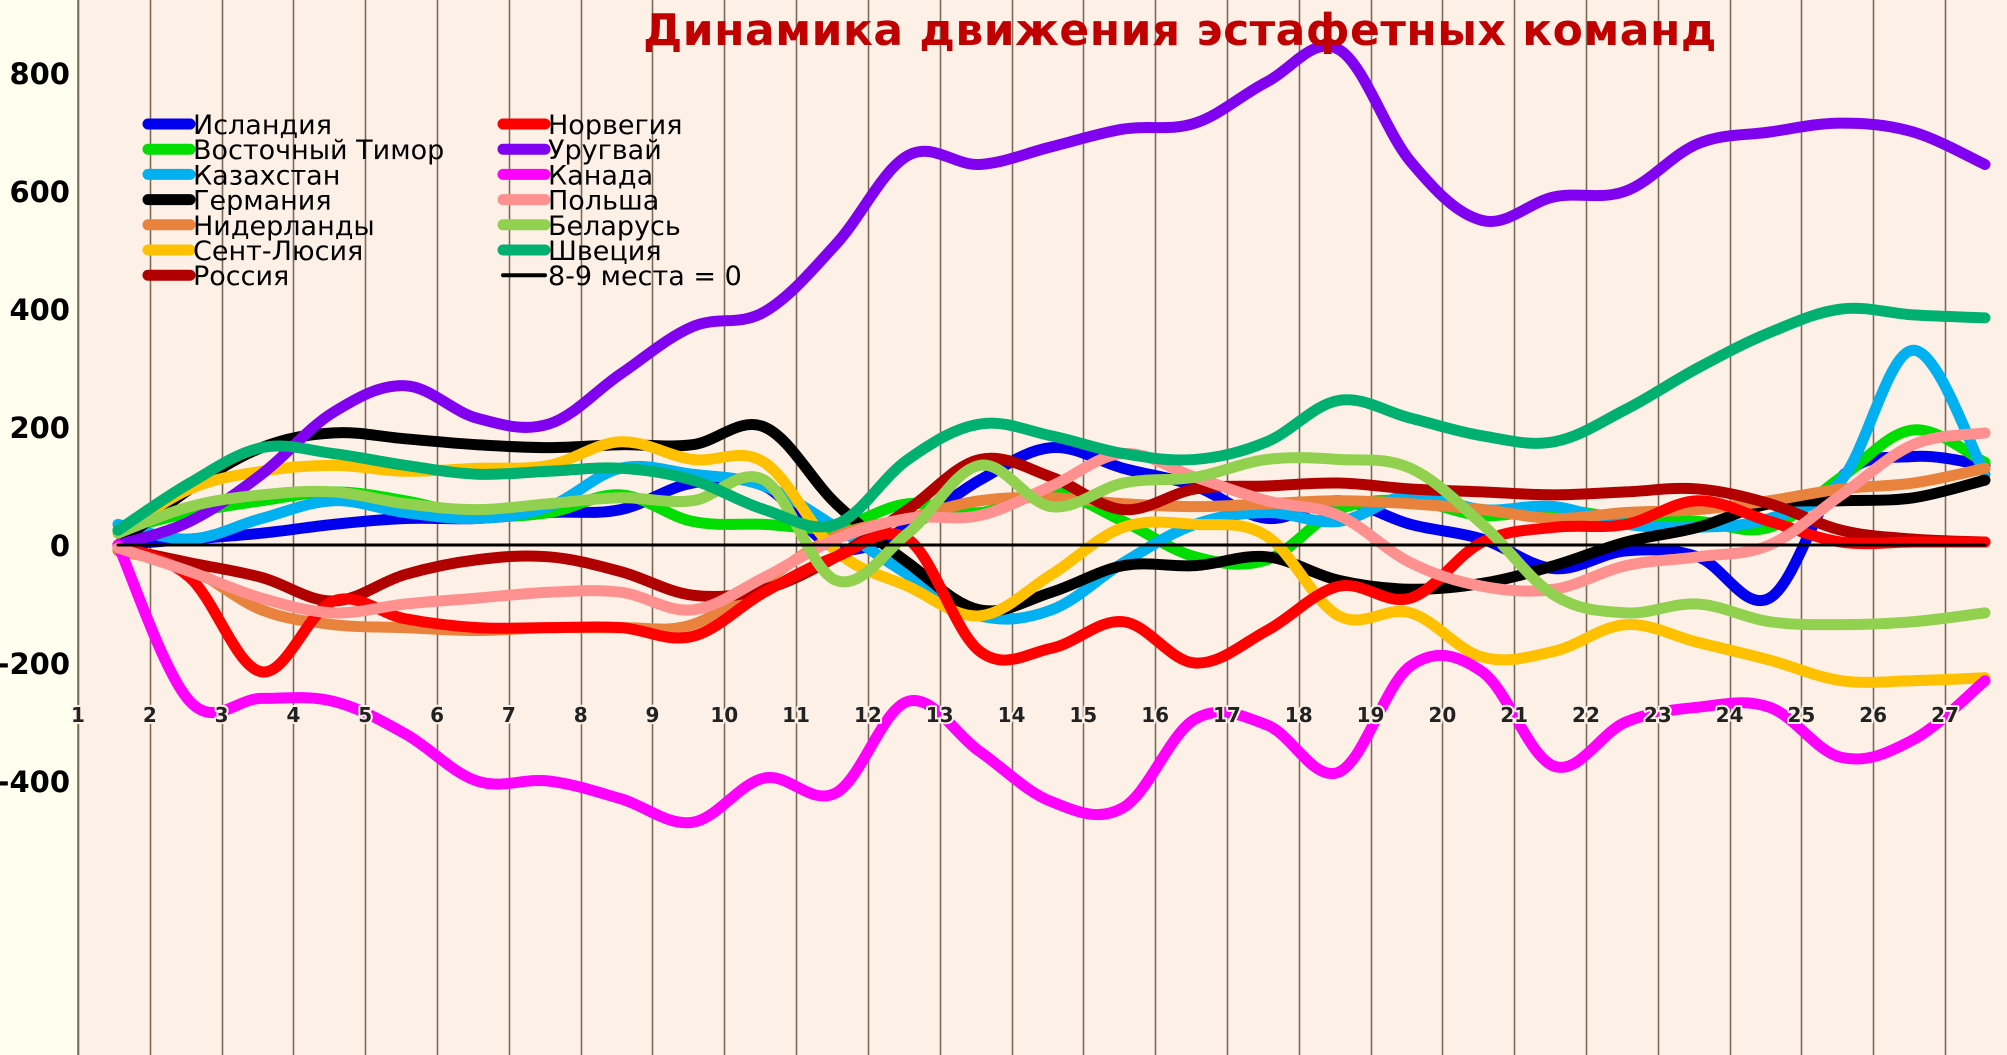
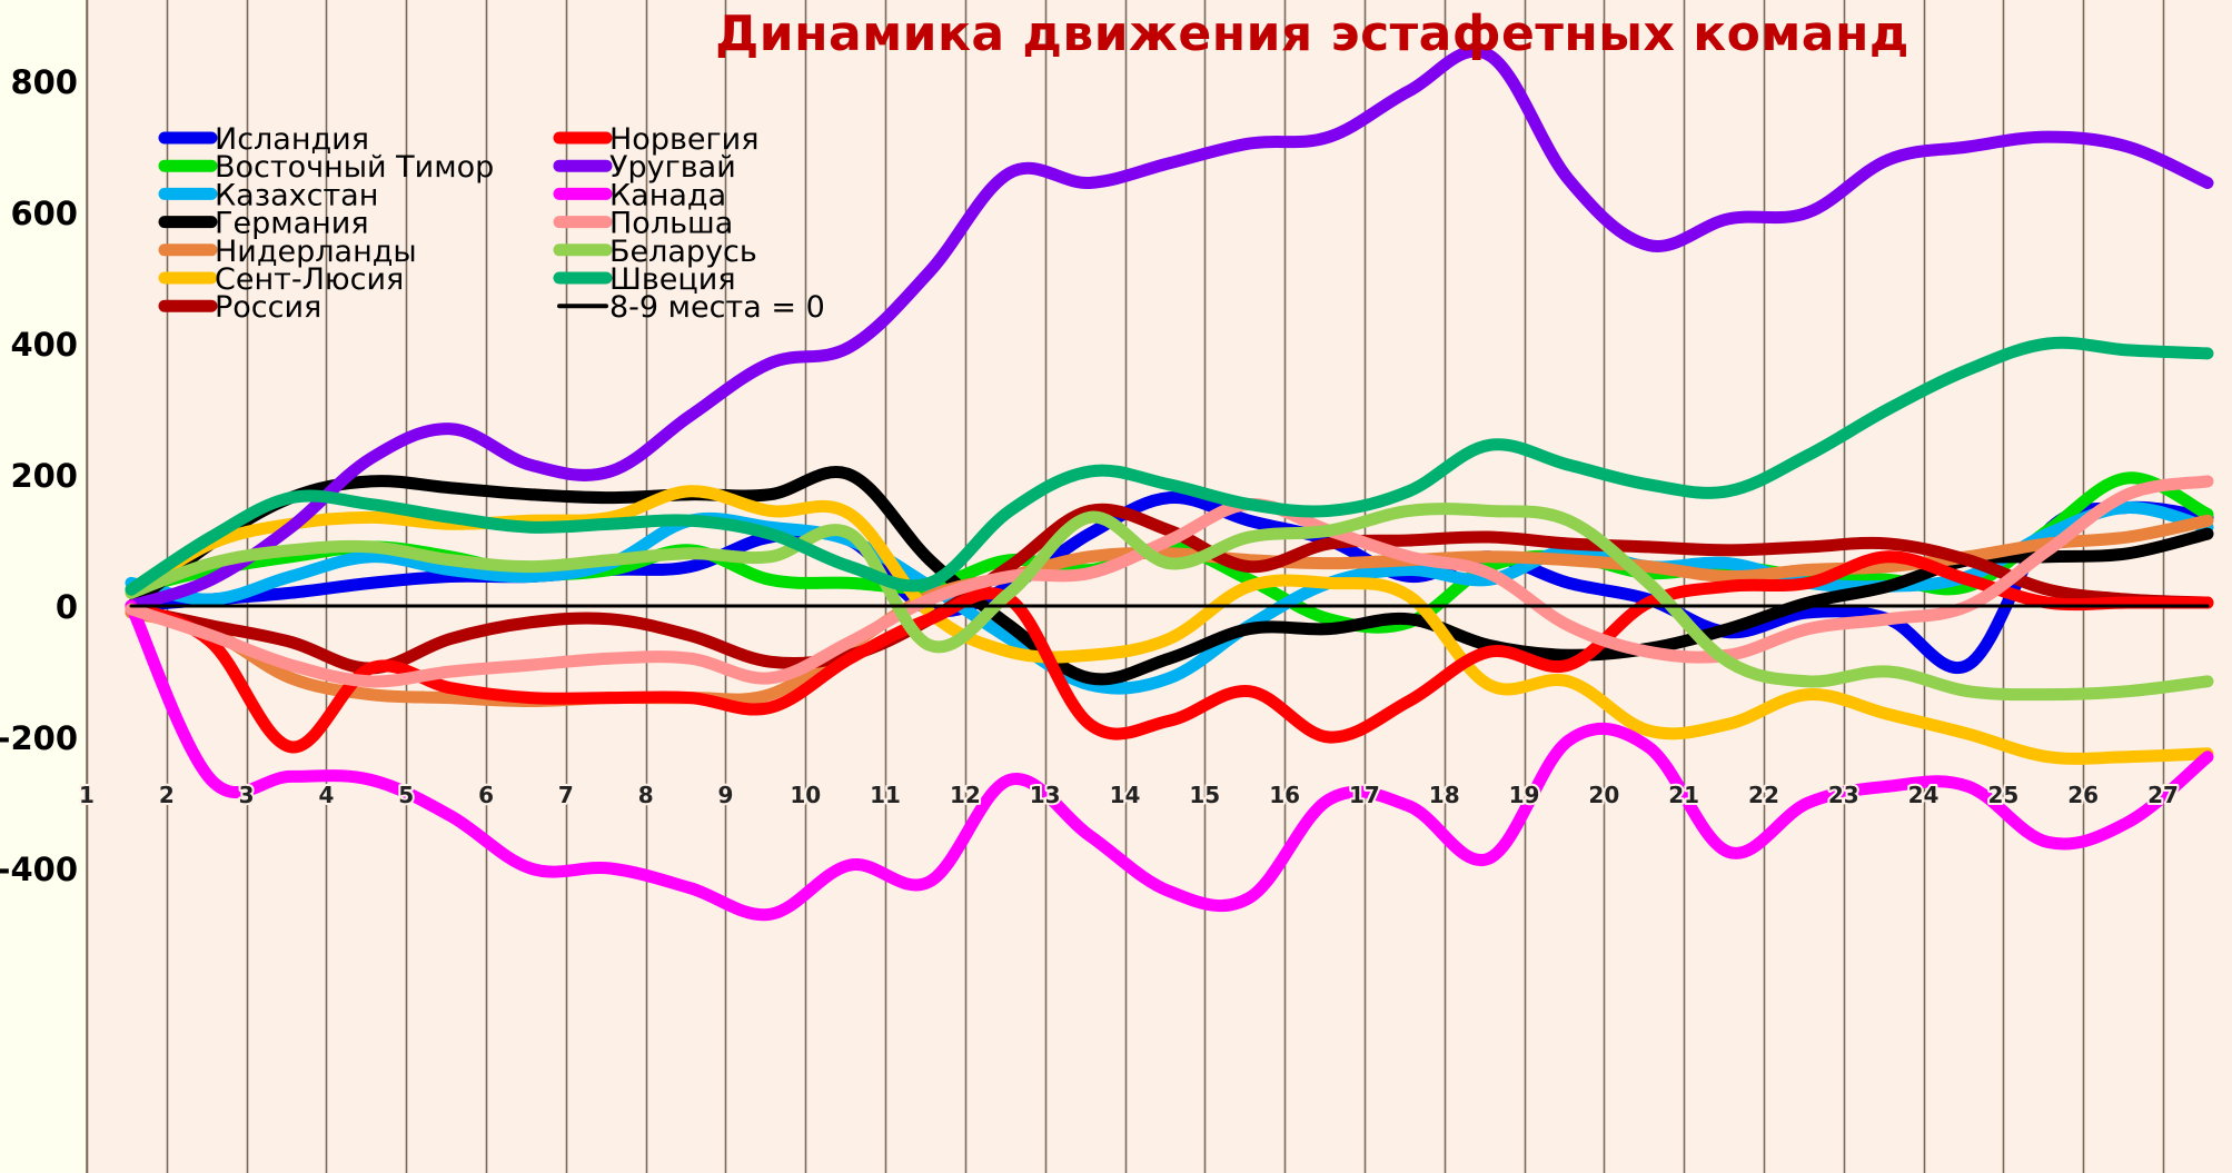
Сент-Люсия/13: -120 -> -80
Казахстан/26: 330 -> 150
